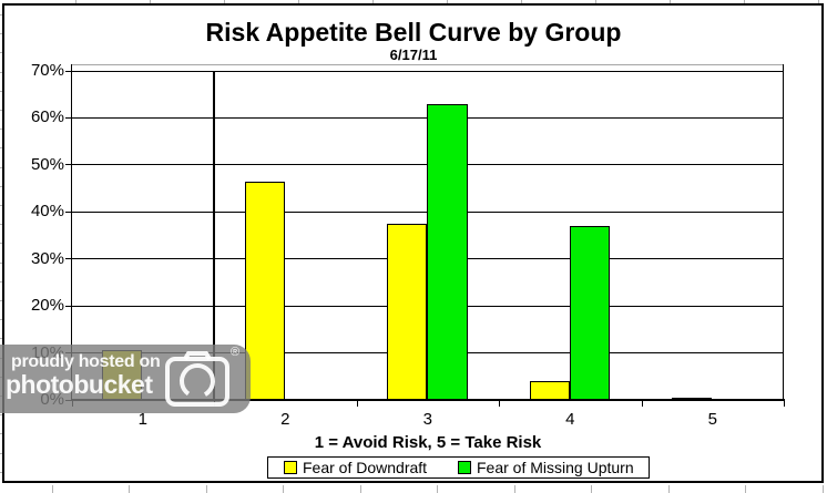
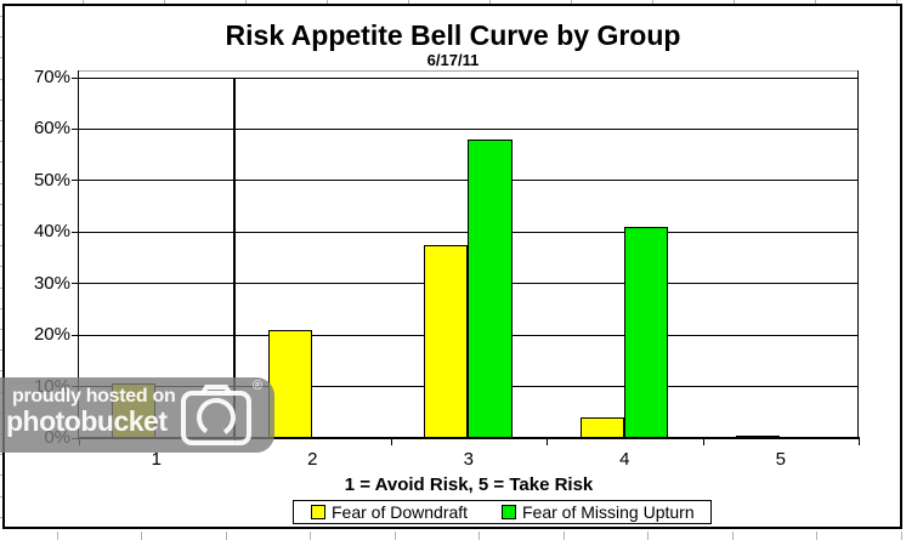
Fear of Downdraft/2: 46% -> 21%
Fear of Missing Upturn/3: 63% -> 58%
Fear of Missing Upturn/4: 37% -> 41%
